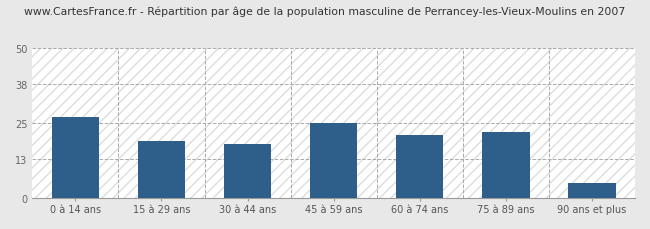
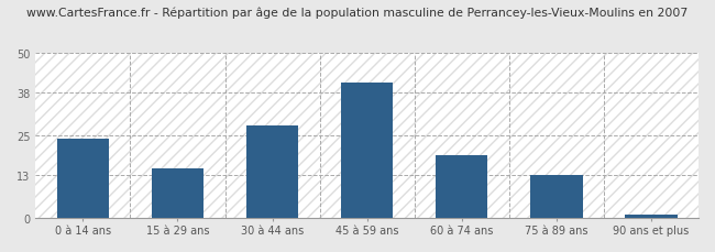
0 à 14 ans: 27 -> 24
15 à 29 ans: 19 -> 15
30 à 44 ans: 18 -> 28
45 à 59 ans: 25 -> 41
60 à 74 ans: 21 -> 19
75 à 89 ans: 22 -> 13
90 ans et plus: 5 -> 1
